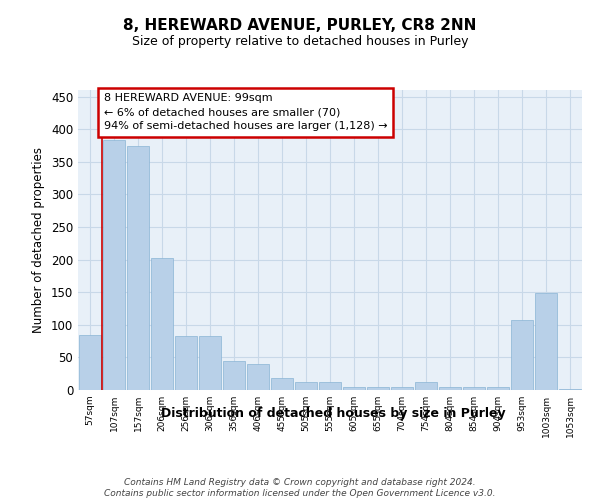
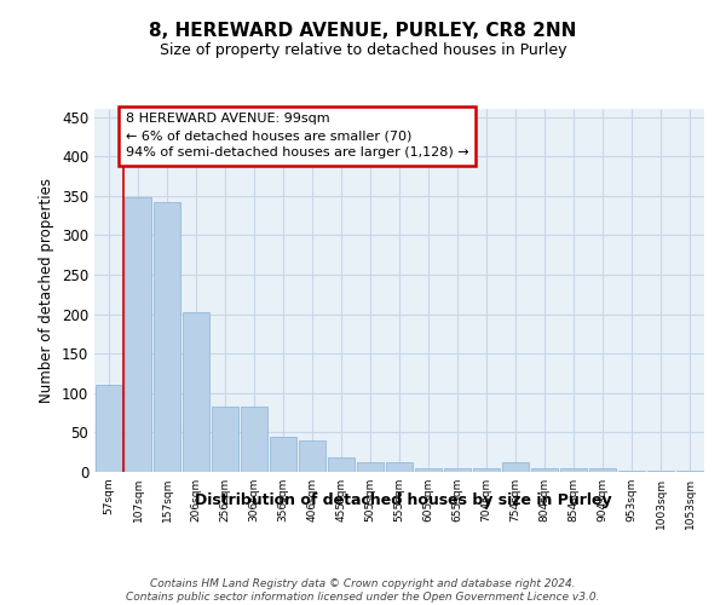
57sqm: 84 -> 110
107sqm: 384 -> 348
157sqm: 374 -> 342
953sqm: 108 -> 2
1003sqm: 148 -> 2
